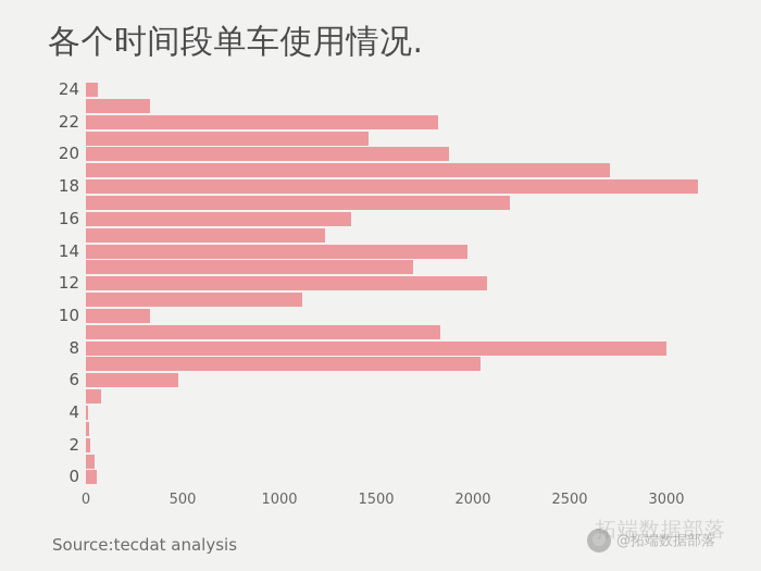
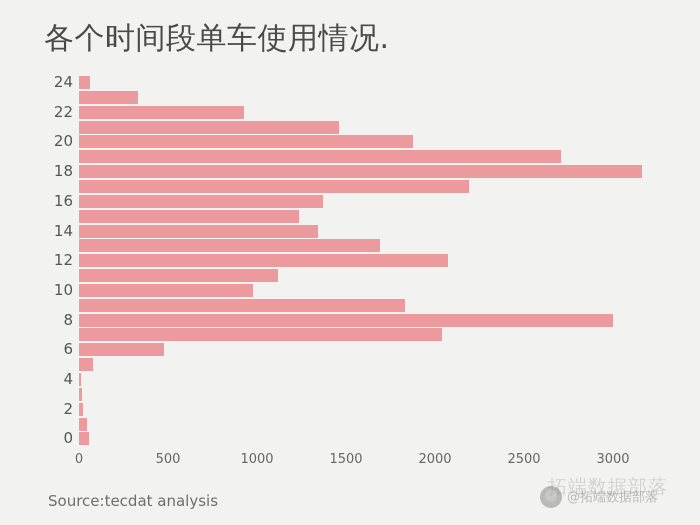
10: 330 -> 980
14: 1970 -> 1340
22: 1820 -> 920
